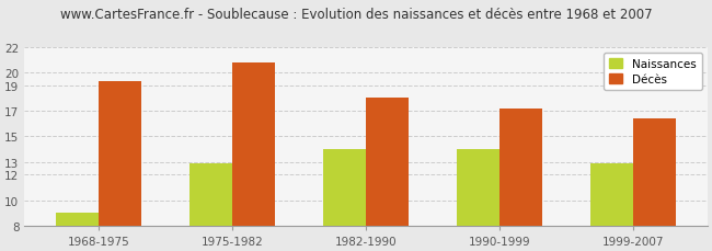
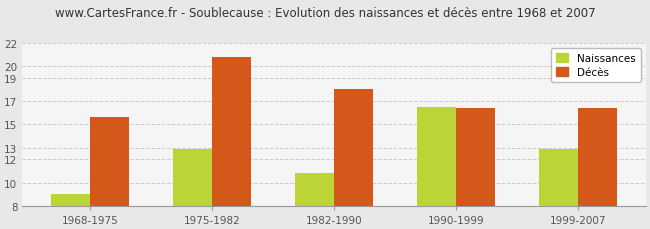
Décès/1968-1975: 19.3 -> 15.6
Naissances/1982-1990: 14.0 -> 10.8
Naissances/1990-1999: 14.0 -> 16.5
Décès/1990-1999: 17.2 -> 16.4
